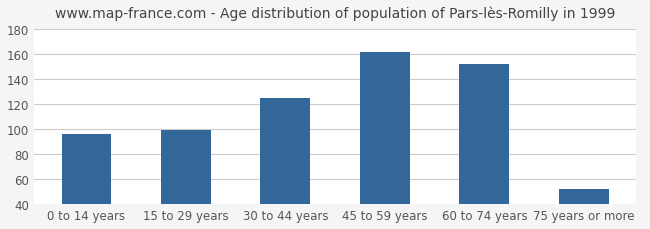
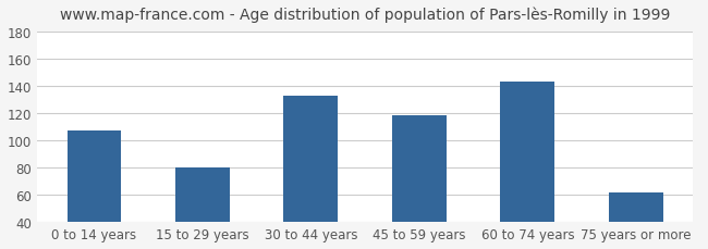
0 to 14 years: 96 -> 107
15 to 29 years: 99 -> 80
30 to 44 years: 125 -> 133
45 to 59 years: 161 -> 118
60 to 74 years: 152 -> 143
75 years or more: 52 -> 62
